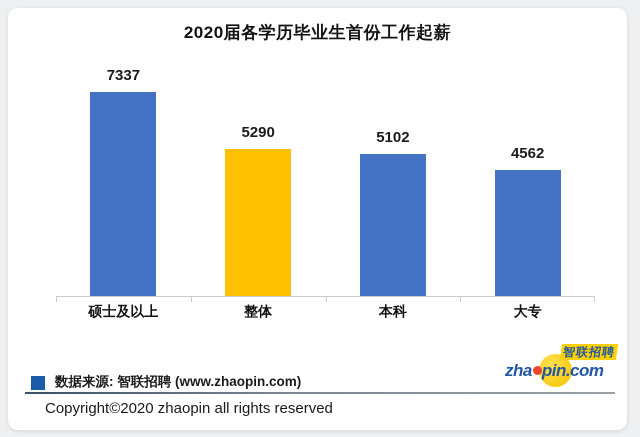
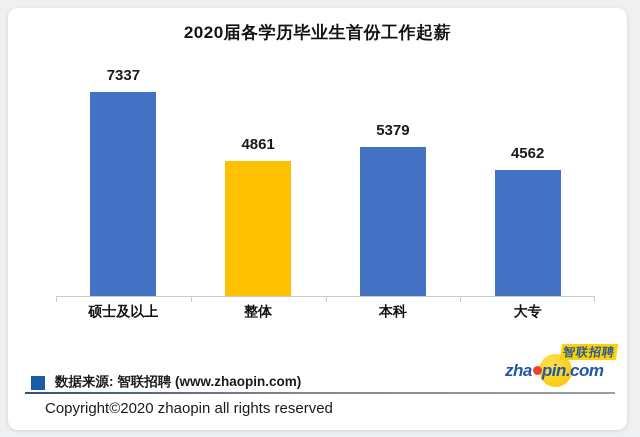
整体: 5290 -> 4861
本科: 5102 -> 5379
